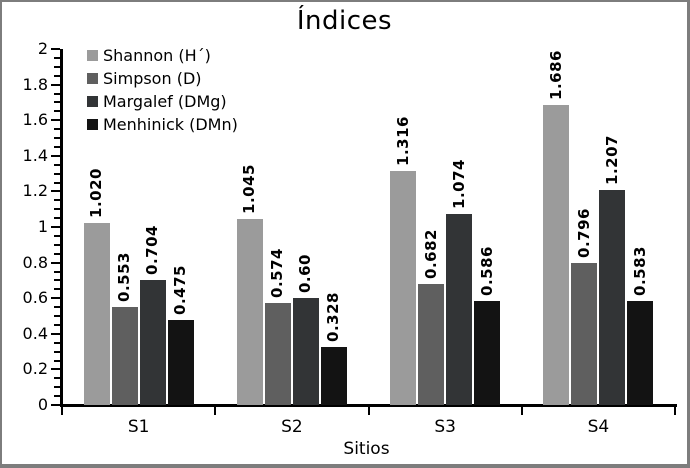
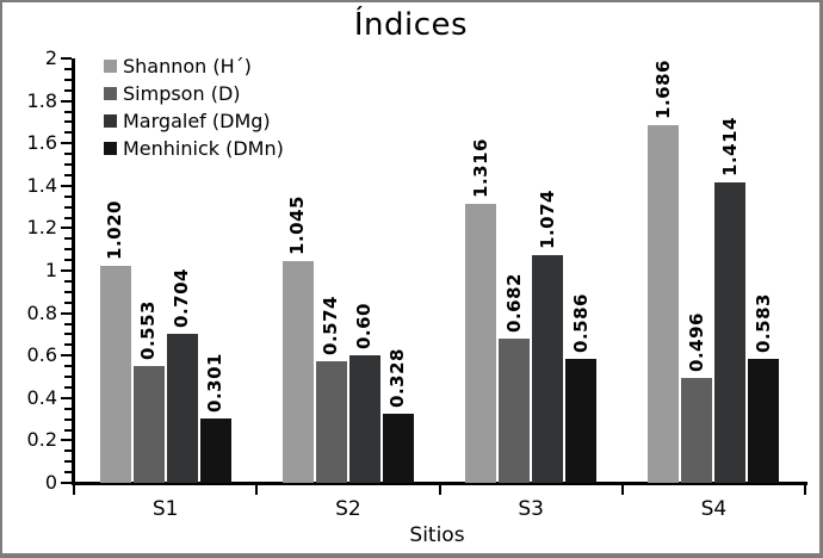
Menhinick (DMn)/S1: 0.475 -> 0.301
Simpson (D)/S4: 0.796 -> 0.496
Margalef (DMg)/S4: 1.207 -> 1.414
